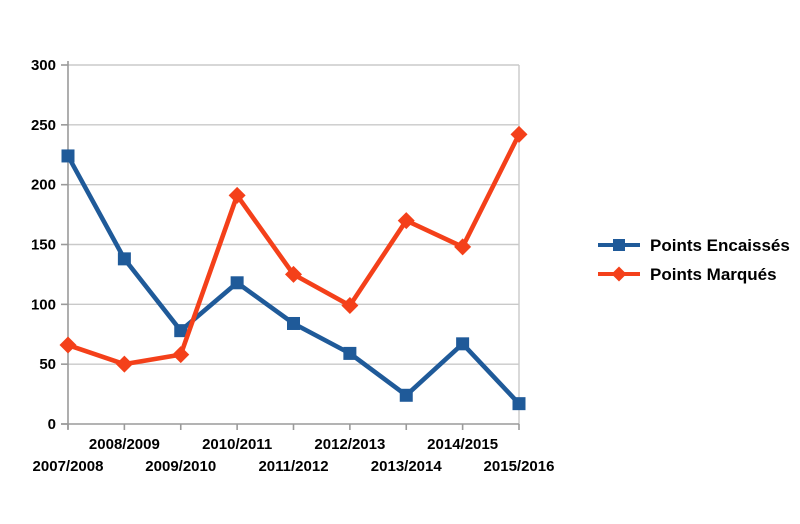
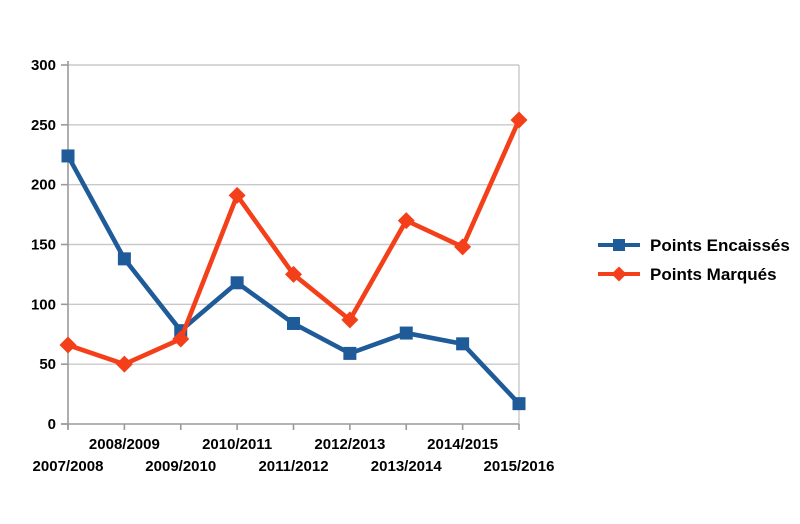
Points Marqués/2009/2010: 58 -> 71
Points Marqués/2012/2013: 99 -> 87
Points Encaissés/2013/2014: 24 -> 76
Points Marqués/2015/2016: 242 -> 254
